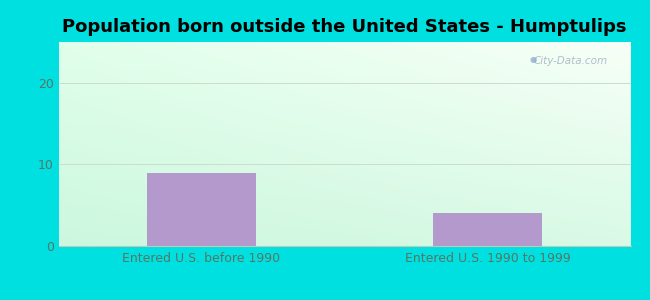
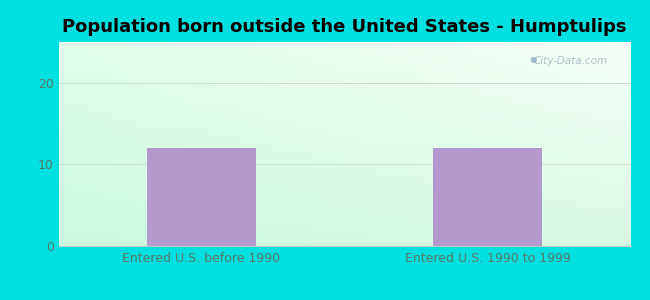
Entered U.S. before 1990: 9 -> 12
Entered U.S. 1990 to 1999: 4 -> 12
